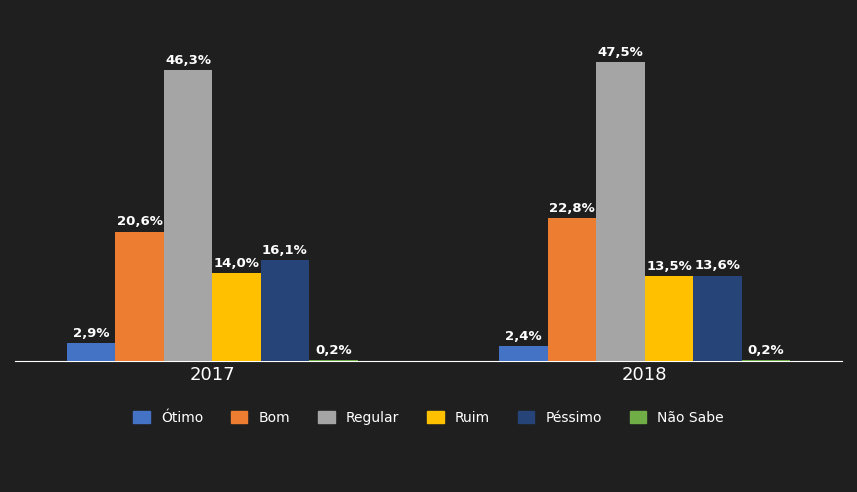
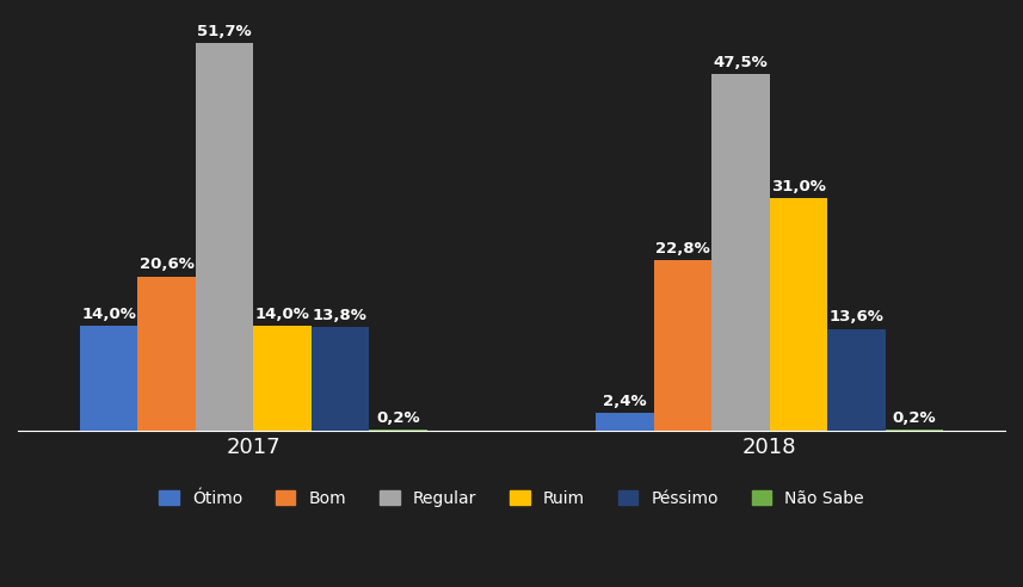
Ótimo/2017: 2,9% -> 14,0%
Regular/2017: 46,3% -> 51,7%
Péssimo/2017: 16,1% -> 13,8%
Ruim/2018: 13,5% -> 31,0%
